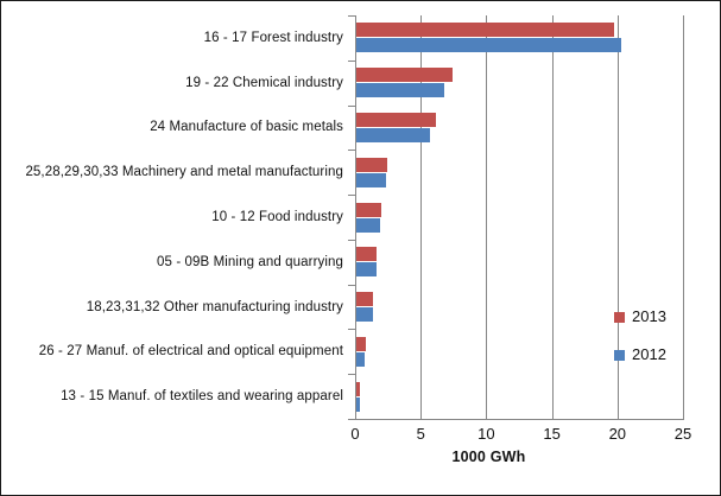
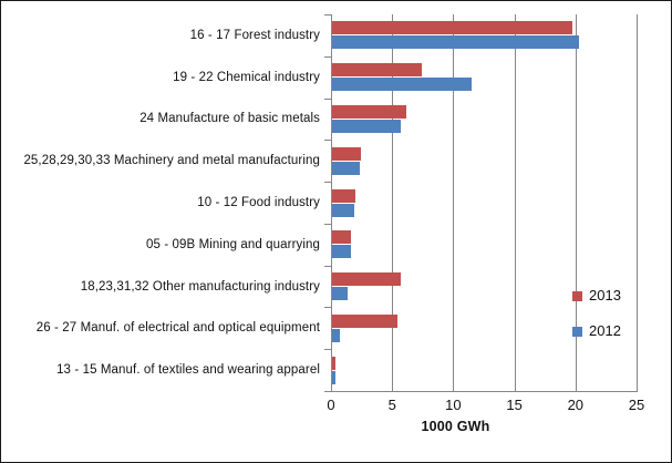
2012/19 - 22 Chemical industry: 6.7 -> 11.4
2013/18,23,31,32 Other manufacturing industry: 1.3 -> 5.6
2013/26 - 27 Manuf. of electrical and optical equipment: 0.7 -> 5.3
